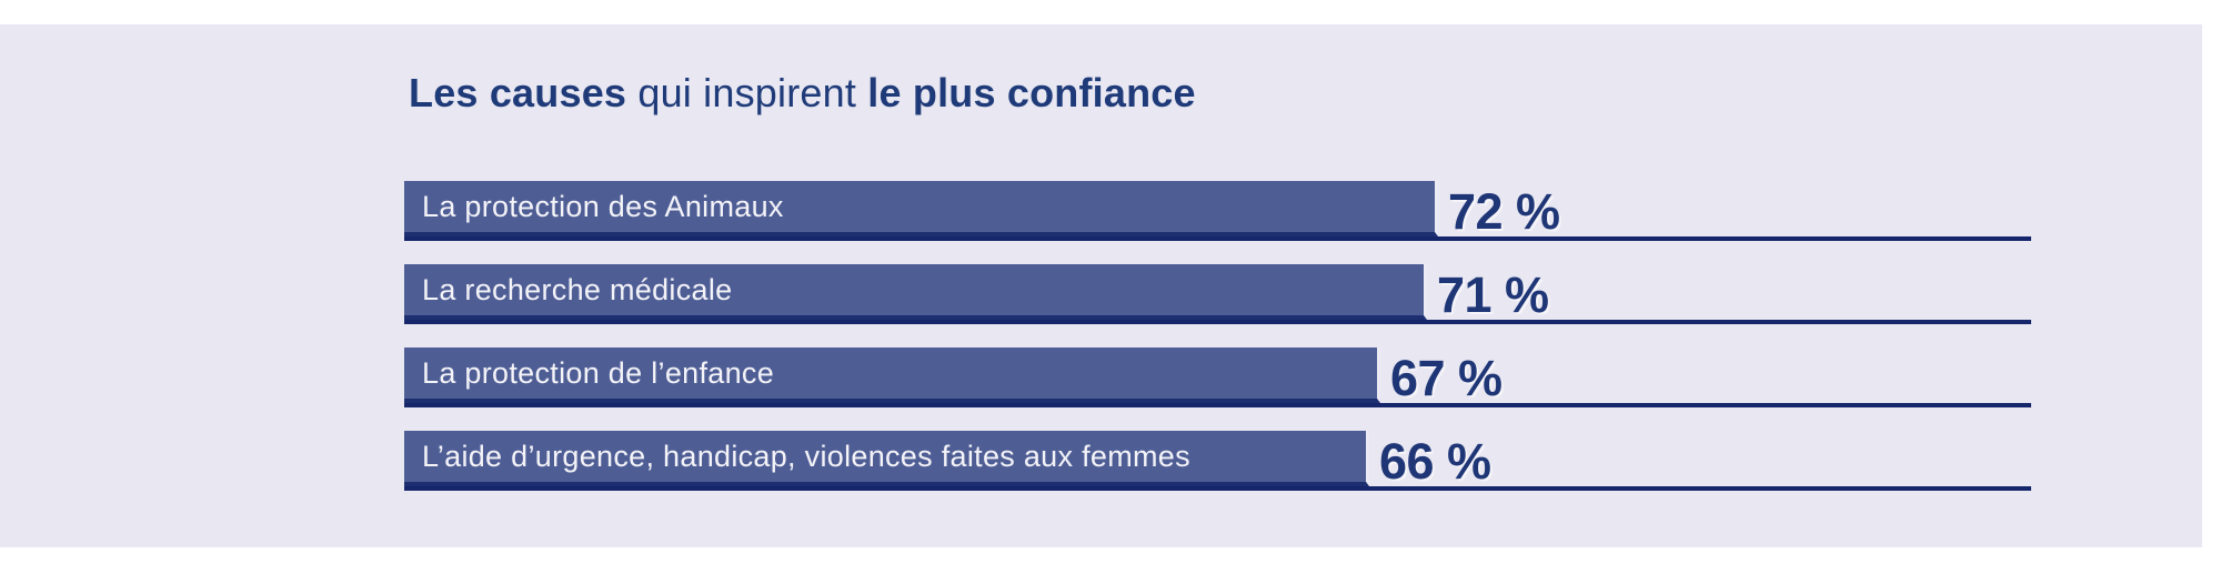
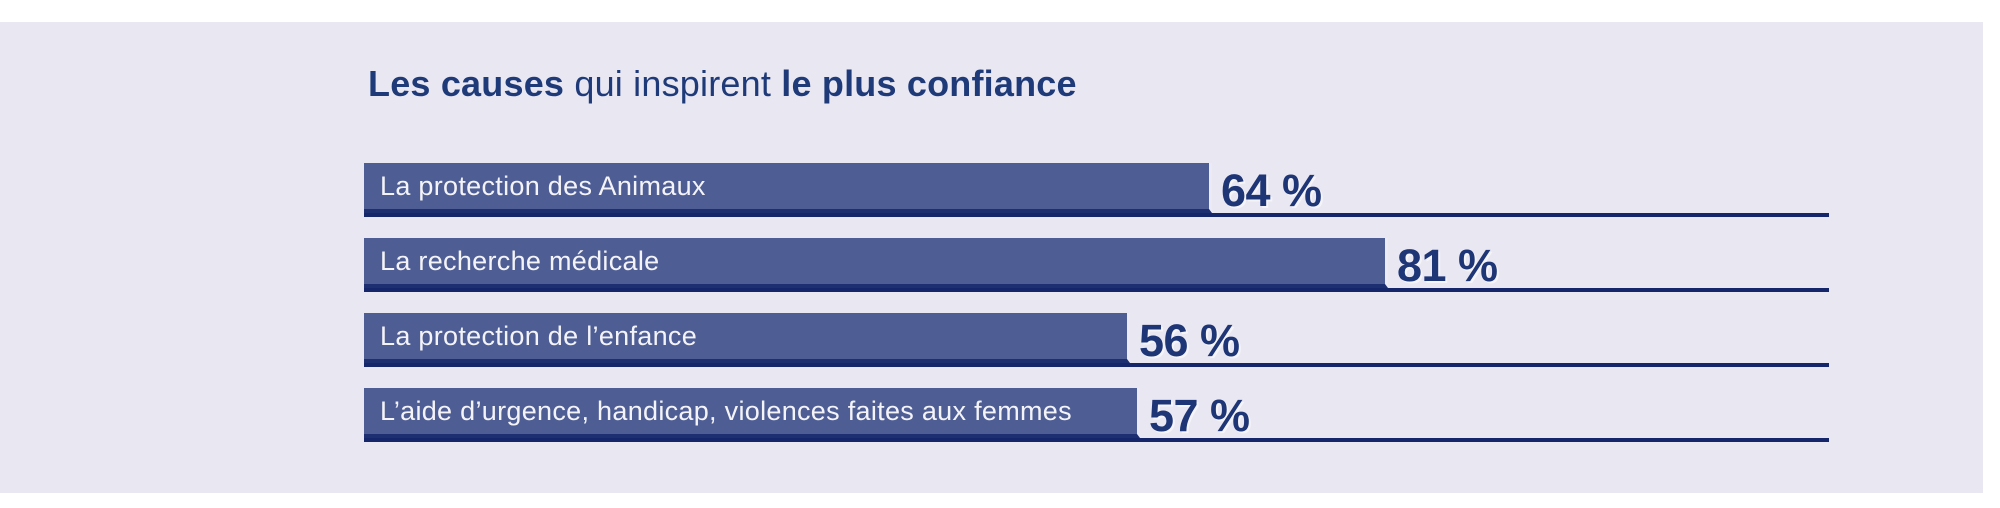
La protection des Animaux: 72 -> 64
La recherche médicale: 71 -> 81
La protection de l’enfance: 67 -> 56
L’aide d’urgence, handicap, violences faites aux femmes: 66 -> 57
